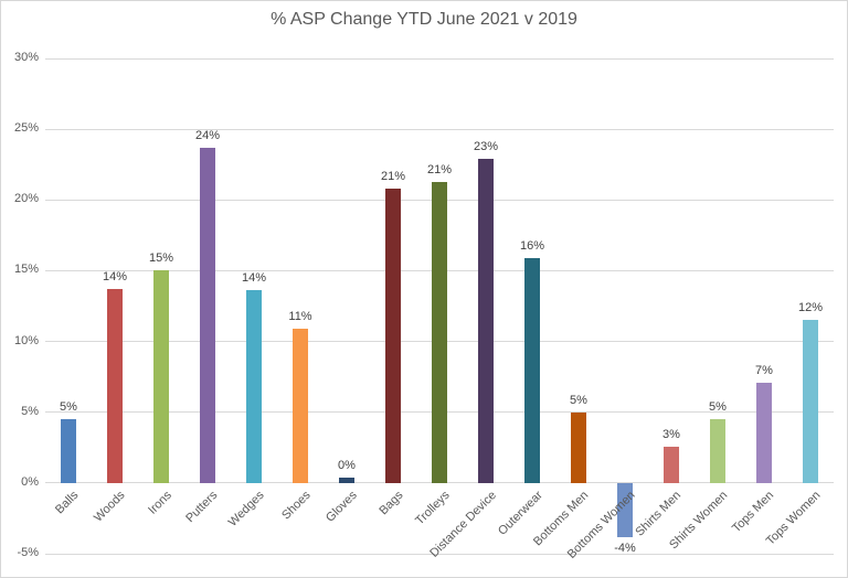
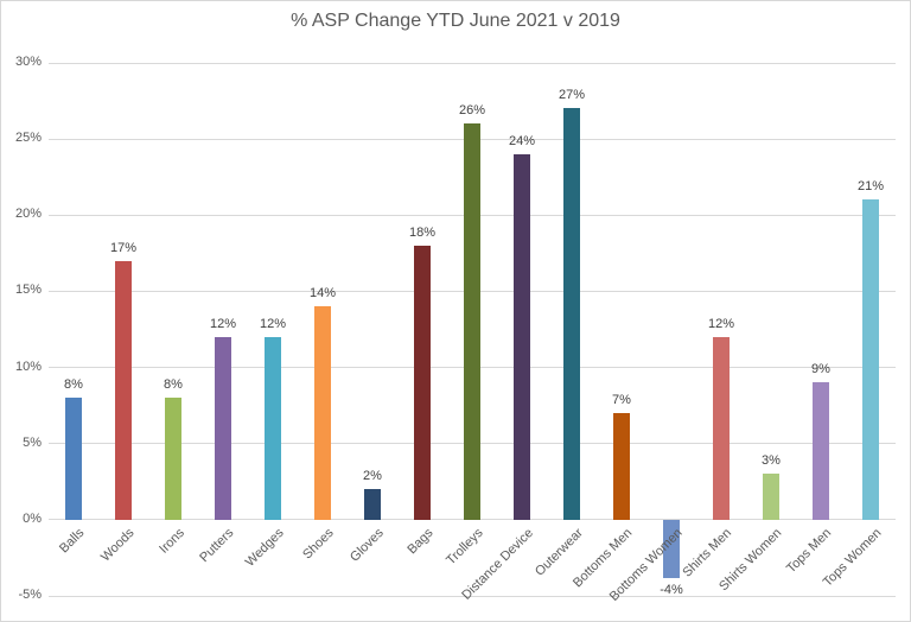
Balls: 5% -> 8%
Woods: 14% -> 17%
Irons: 15% -> 8%
Putters: 24% -> 12%
Wedges: 14% -> 12%
Shoes: 11% -> 14%
Gloves: 0% -> 2%
Bags: 21% -> 18%
Trolleys: 21% -> 26%
Distance Device: 23% -> 24%
Outerwear: 16% -> 27%
Bottoms Men: 5% -> 7%
Shirts Men: 3% -> 12%
Shirts Women: 5% -> 3%
Tops Men: 7% -> 9%
Tops Women: 12% -> 21%
